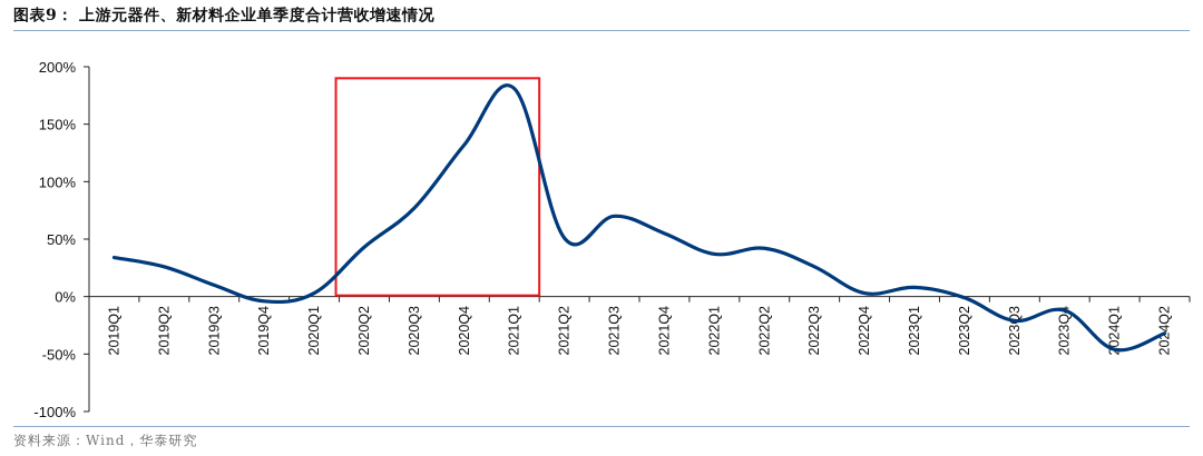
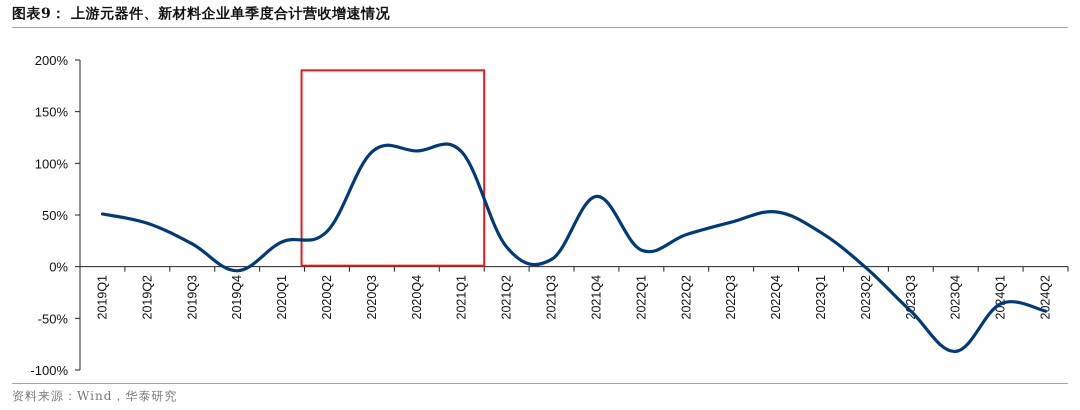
2019Q1: 34% -> 51%
2019Q2: 26% -> 42%
2019Q3: 10% -> 22%
2020Q1: 3% -> 24%
2020Q2: 43% -> 34%
2020Q3: 77% -> 111%
2020Q4: 132% -> 112%
2021Q1: 181% -> 111%
2021Q2: 51% -> 19%
2021Q3: 70% -> 7%
2021Q4: 55% -> 68%
2022Q1: 37% -> 16%
2022Q2: 42% -> 31%
2022Q3: 26% -> 43%
2022Q4: 3% -> 53%
2023Q1: 8% -> 33%
2023Q3: -21% -> -43%
2023Q4: -12% -> -82%
2024Q1: -46% -> -36%
2024Q2: -32% -> -43%
